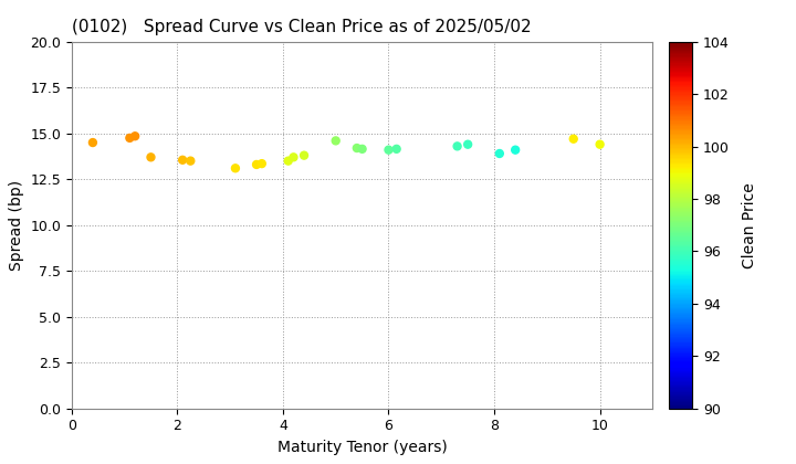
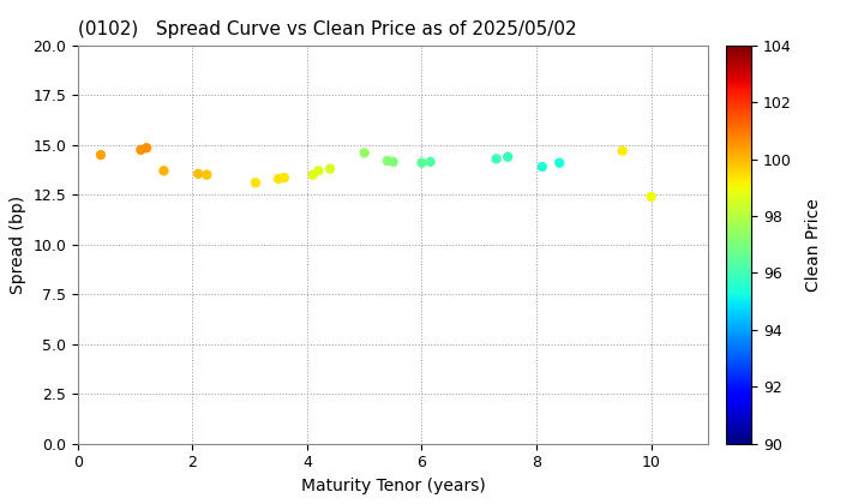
10: 14.4 -> 12.4
